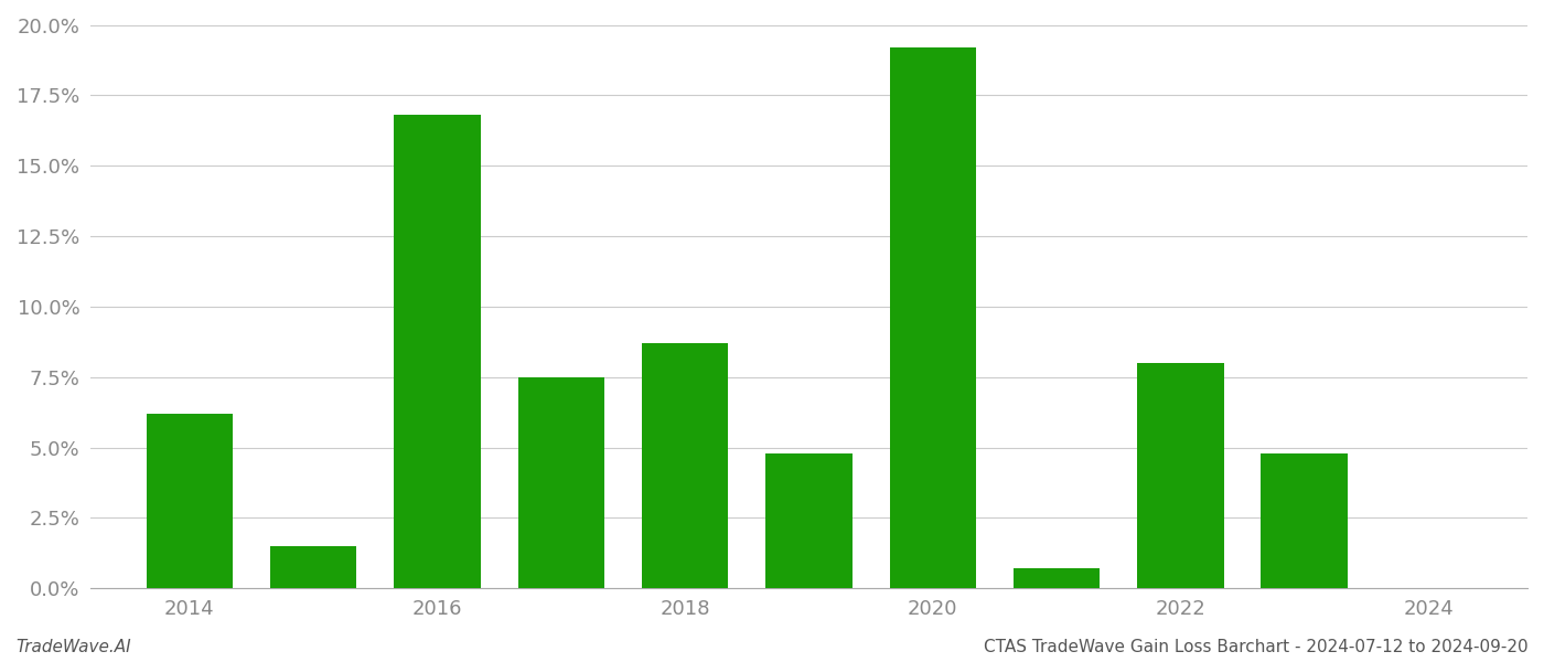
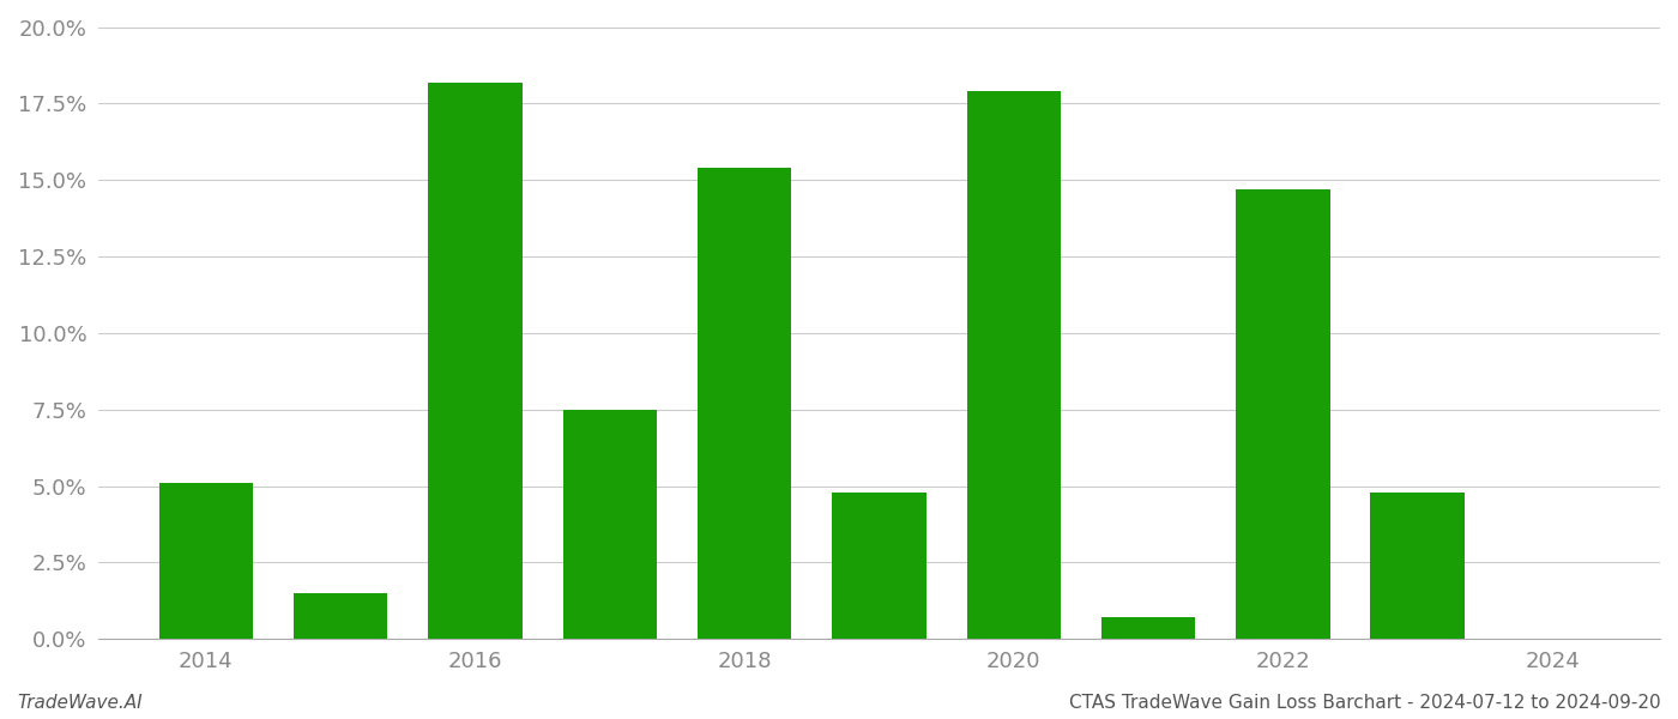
2014: 6.2% -> 5.1%
2016: 16.8% -> 18.2%
2018: 8.7% -> 15.4%
2020: 19.2% -> 17.9%
2022: 8.0% -> 14.7%
